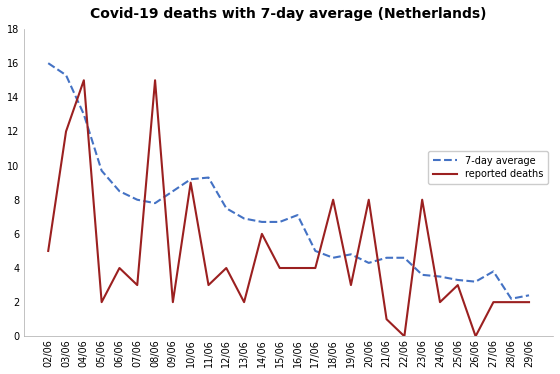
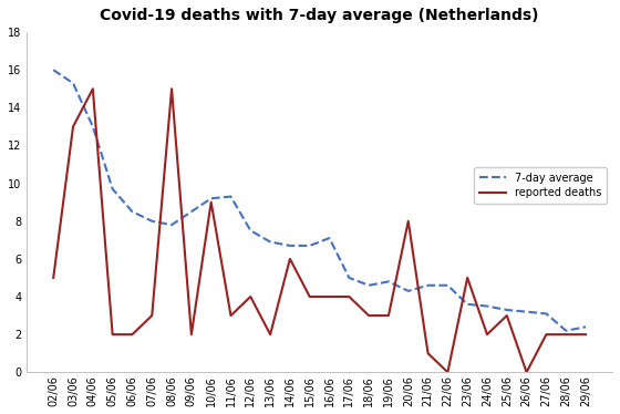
reported deaths/03/06: 12 -> 13
reported deaths/06/06: 4 -> 2
reported deaths/18/06: 8 -> 3
reported deaths/23/06: 8 -> 5
7-day average/27/06: 3.8 -> 3.1
